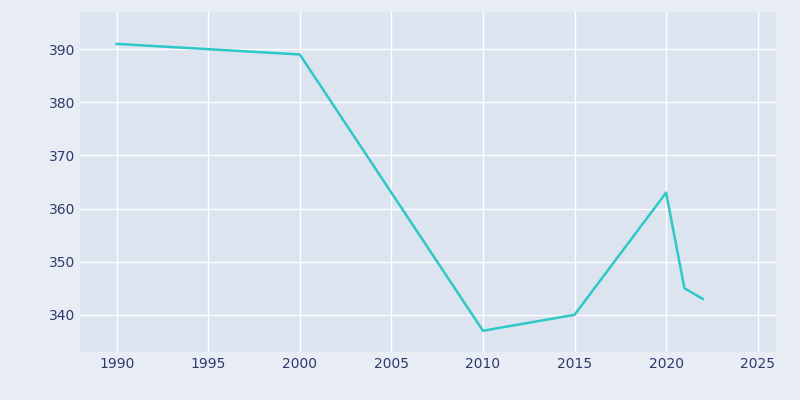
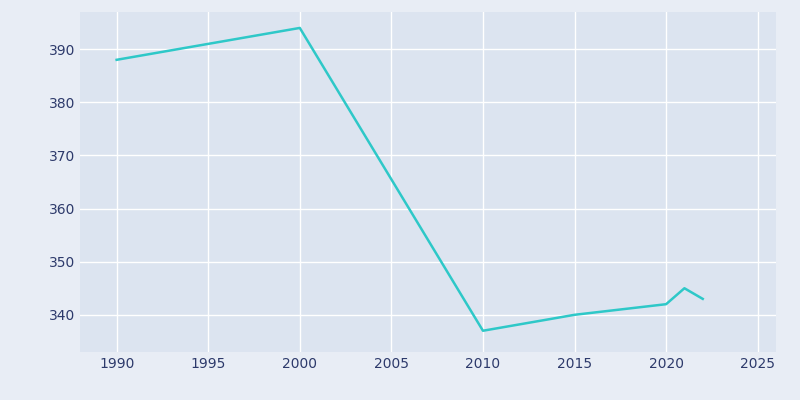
1990: 391 -> 388
2000: 389 -> 394
2020: 363 -> 342
